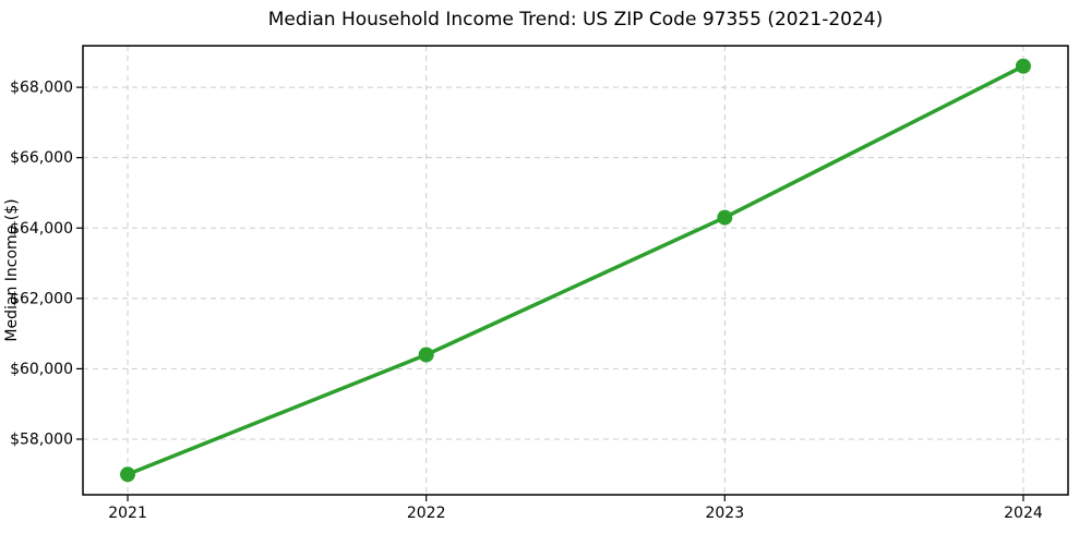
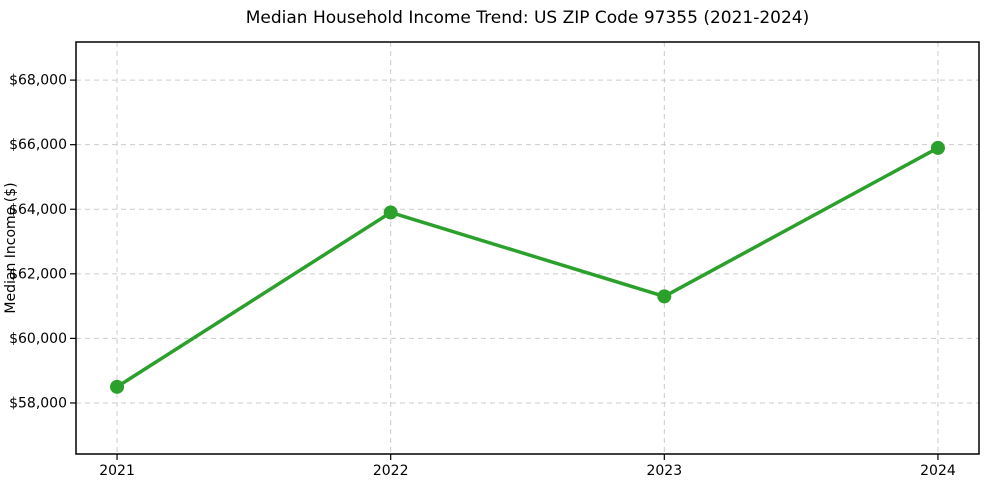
2021: $57000 -> $58500
2022: $60400 -> $63900
2023: $64300 -> $61300
2024: $68600 -> $65900
